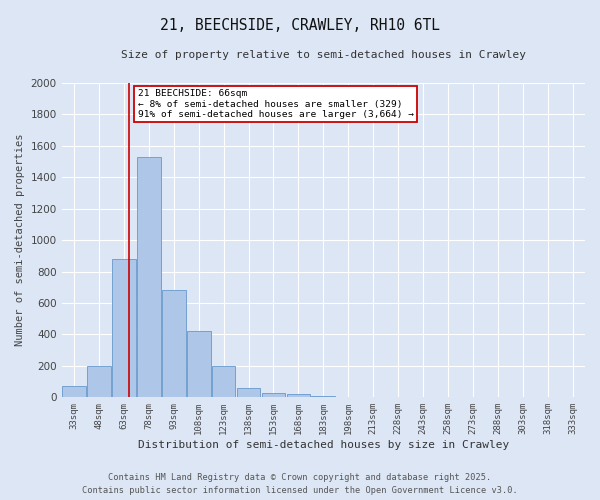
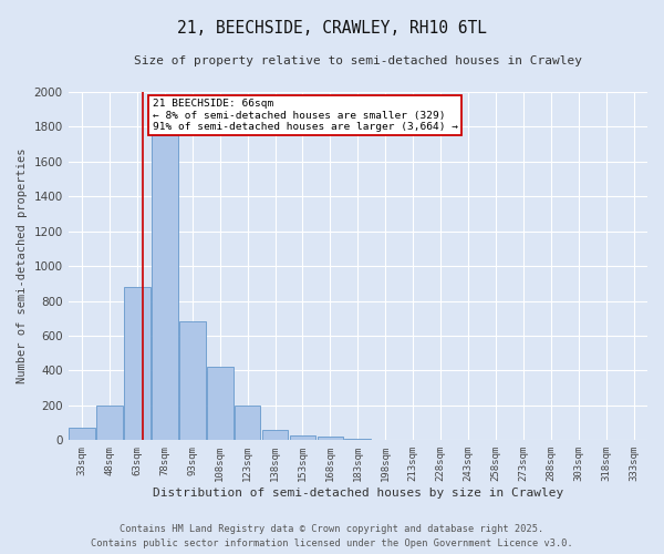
78sqm: 1530 -> 1750
